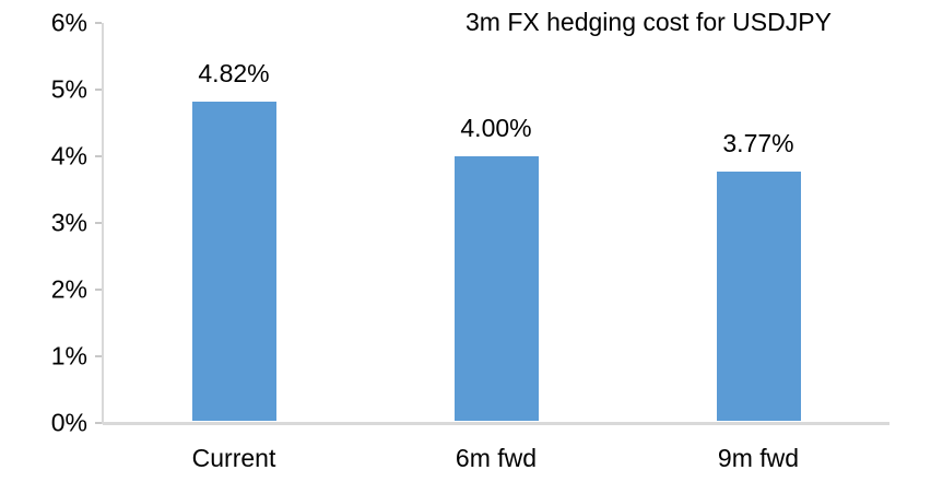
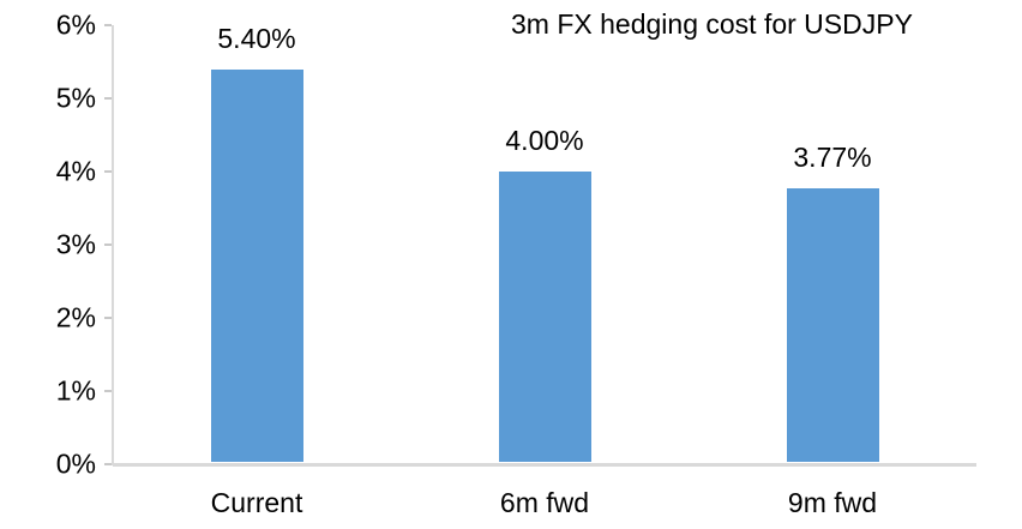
Current: 4.82% -> 5.40%
